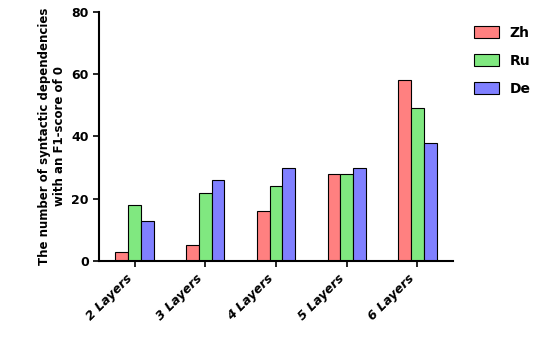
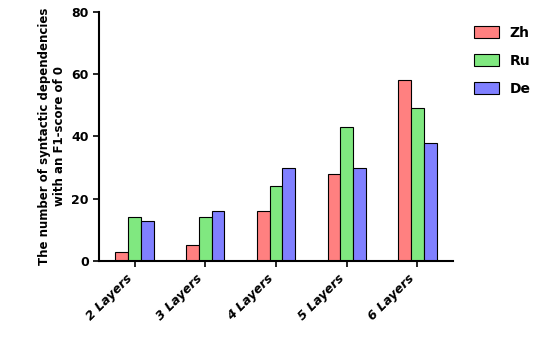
Ru/2 Layers: 18 -> 14
Ru/3 Layers: 22 -> 14
De/3 Layers: 26 -> 16
Ru/5 Layers: 28 -> 43
